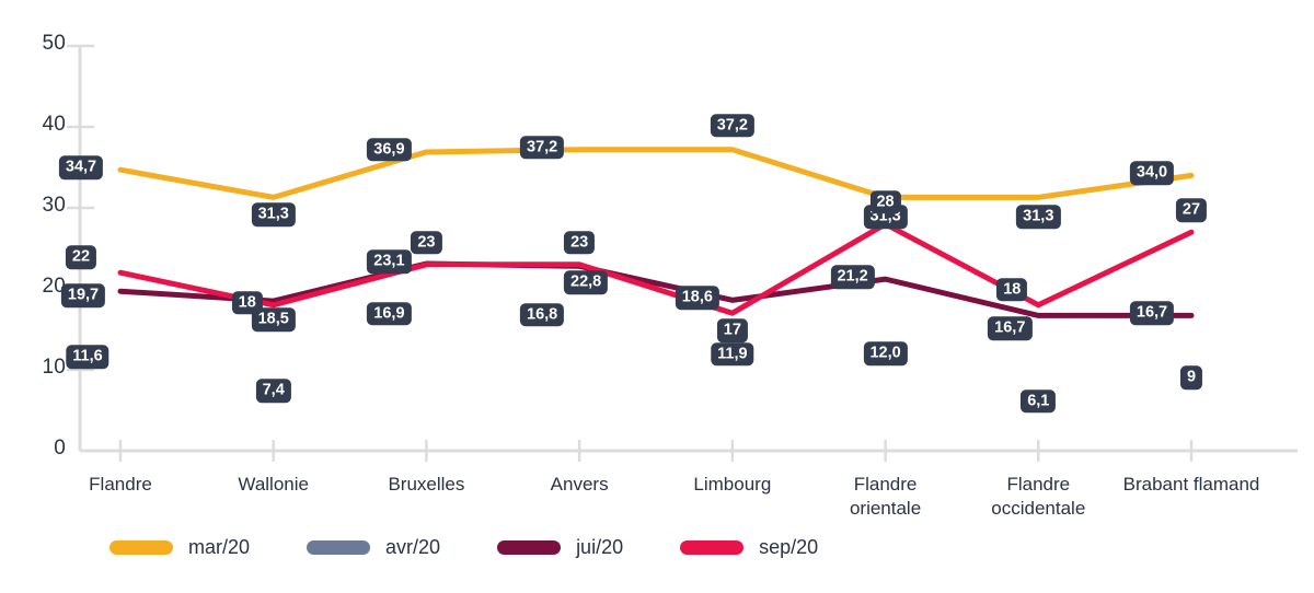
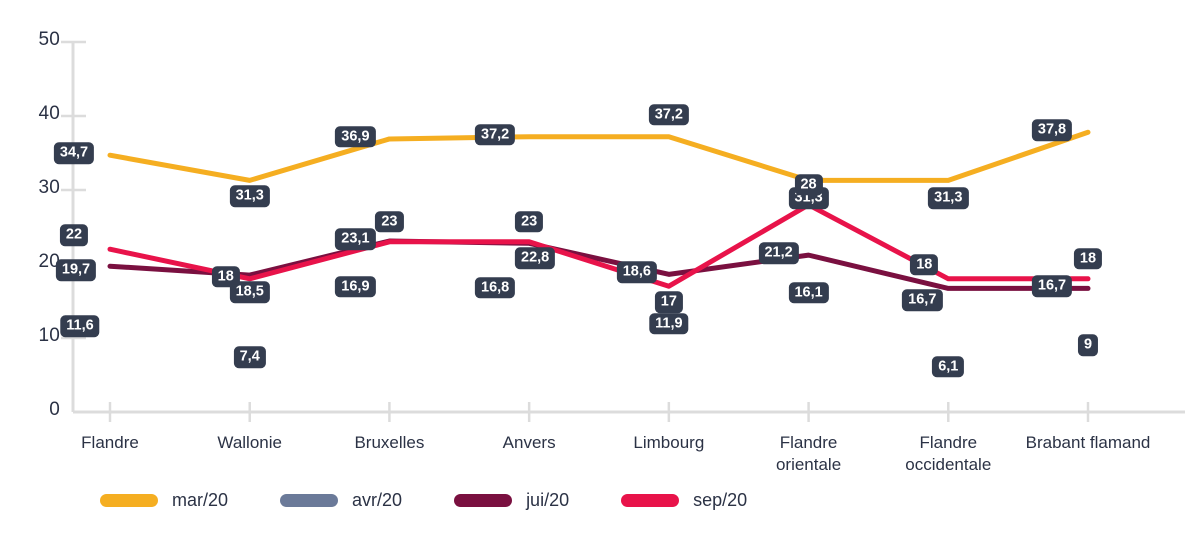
avr/20/Flandre orientale: 12,0 -> 16,1
mar/20/Brabant flamand: 34,0 -> 37,8
sep/20/Brabant flamand: 27 -> 18
